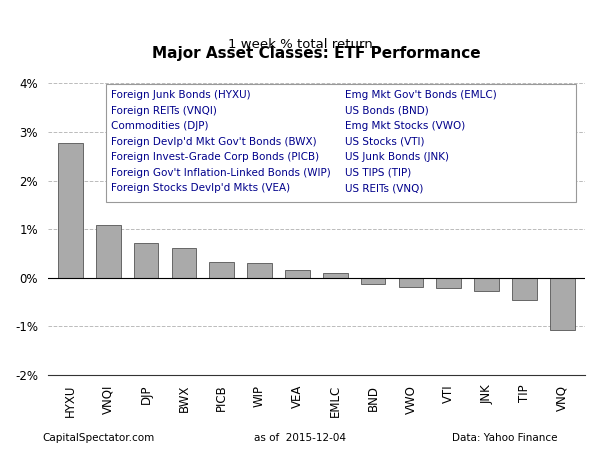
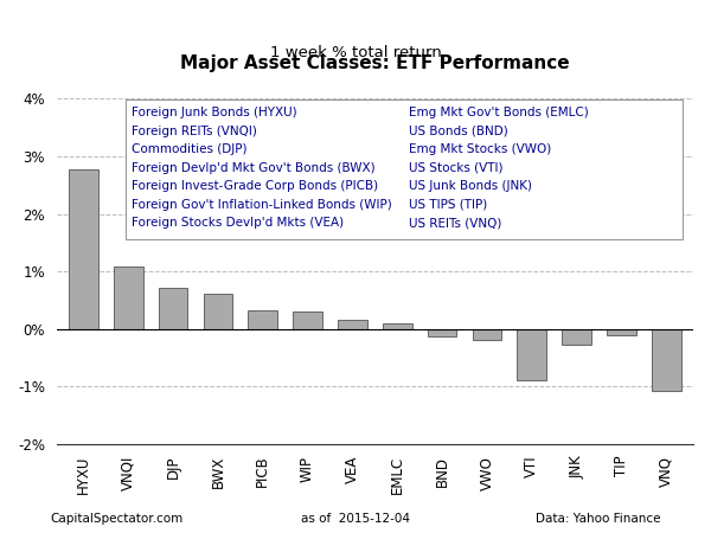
VTI: -0.22% -> -0.90%
TIP: -0.45% -> -0.10%
